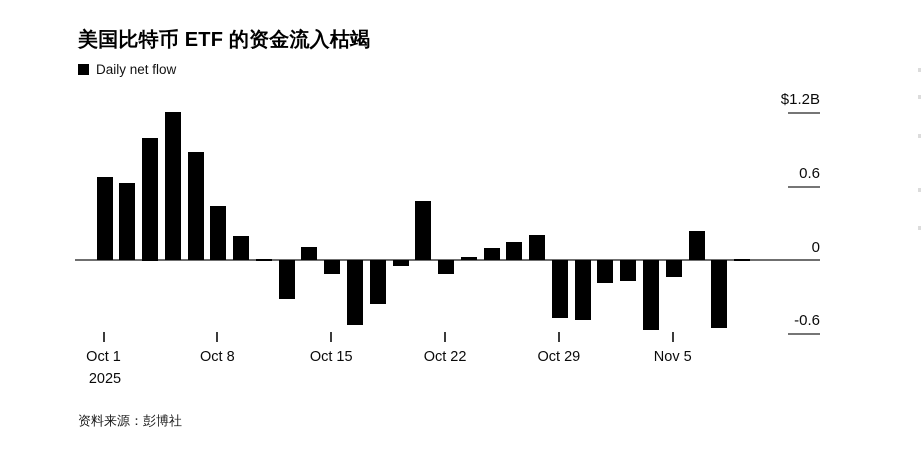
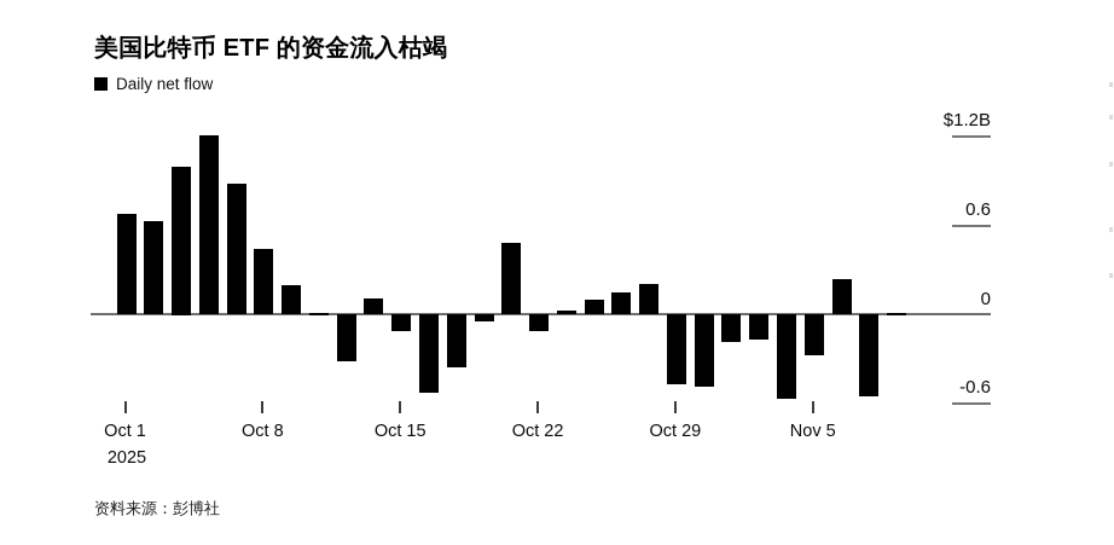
Nov 5: -$0.14B -> -$0.28B
